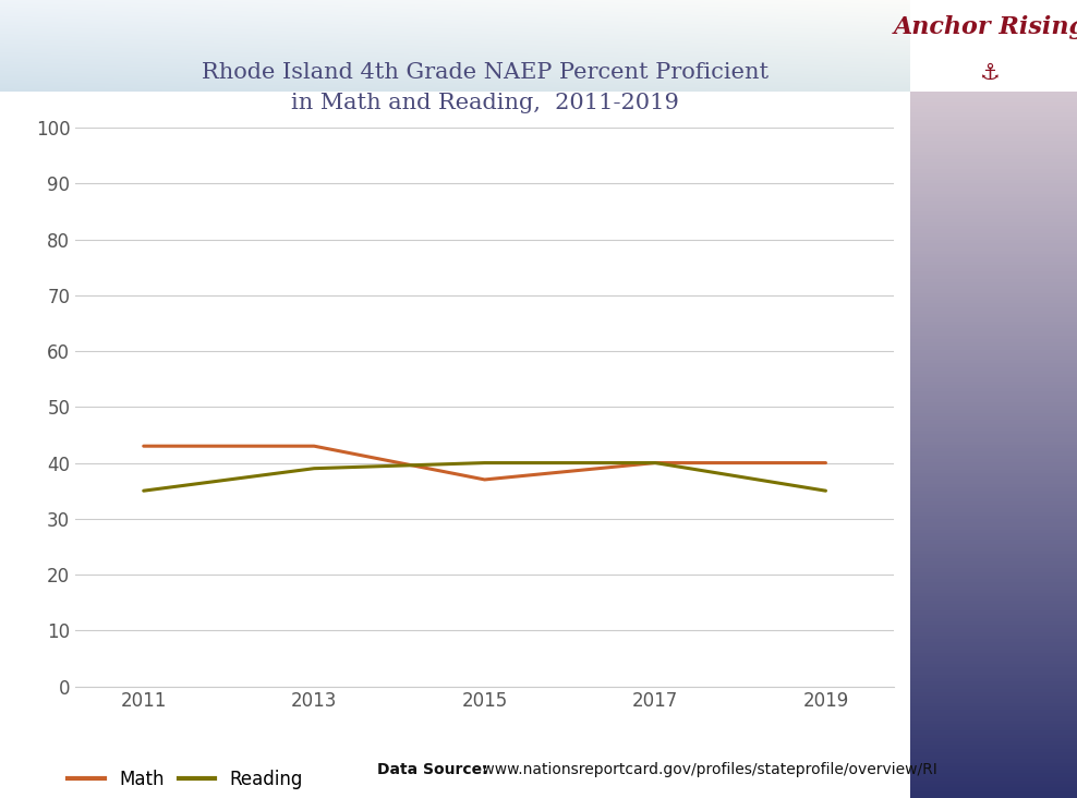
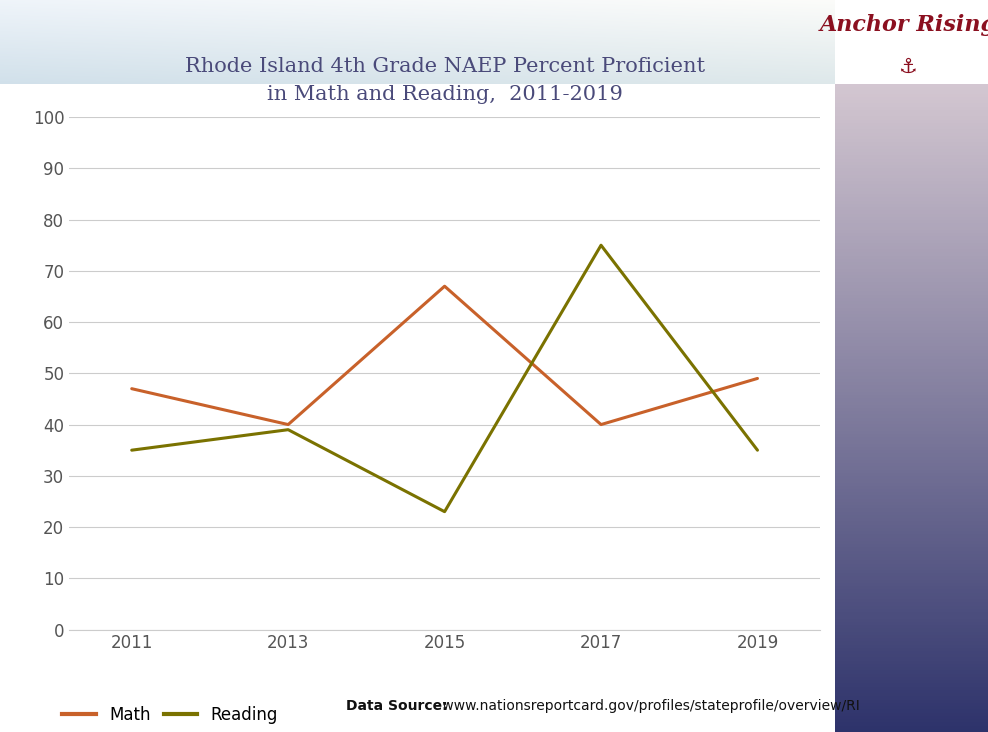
Math/2011: 43 -> 47
Math/2013: 43 -> 40
Math/2015: 37 -> 67
Reading/2015: 40 -> 23
Reading/2017: 40 -> 75
Math/2019: 40 -> 49
